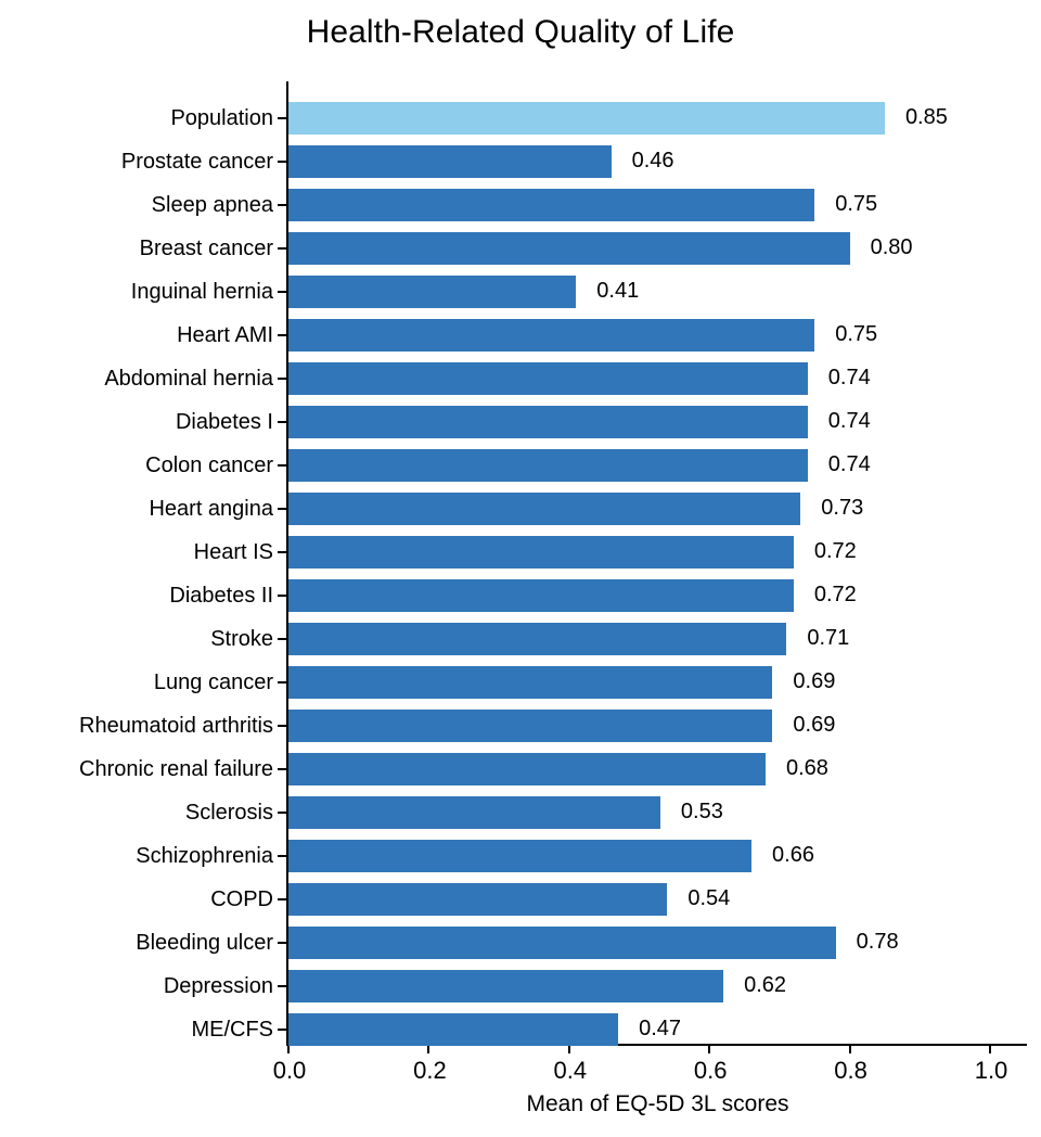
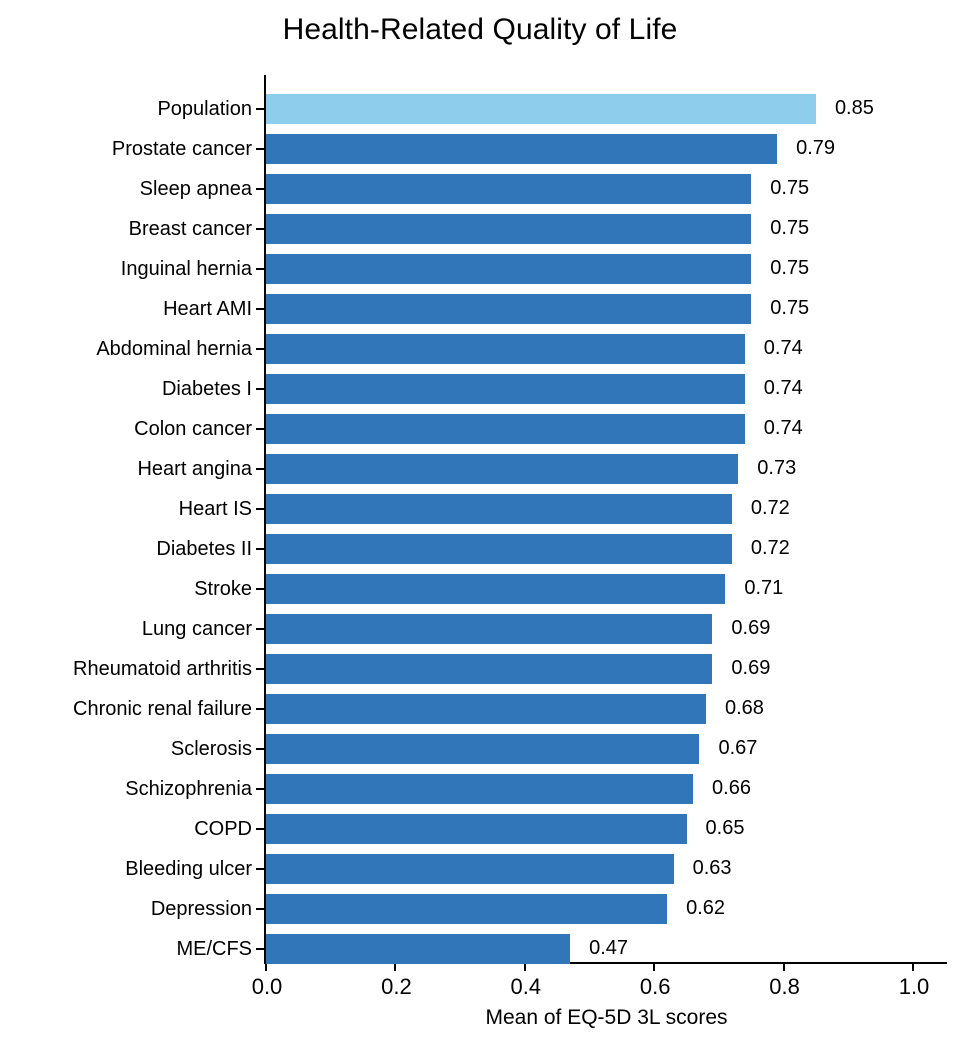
Prostate cancer: 0.46 -> 0.79
Breast cancer: 0.80 -> 0.75
Inguinal hernia: 0.41 -> 0.75
Sclerosis: 0.53 -> 0.67
COPD: 0.54 -> 0.65
Bleeding ulcer: 0.78 -> 0.63
